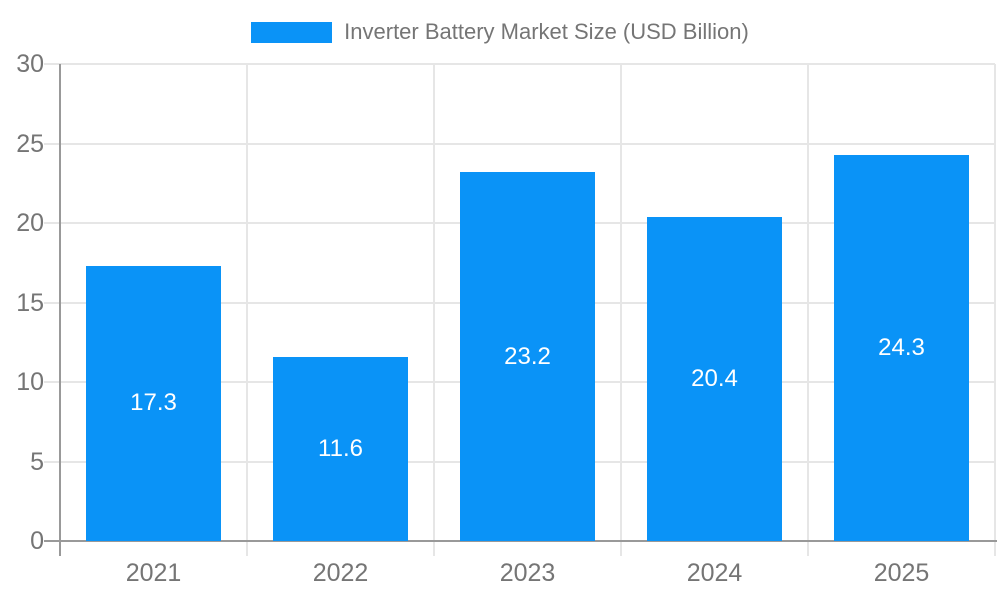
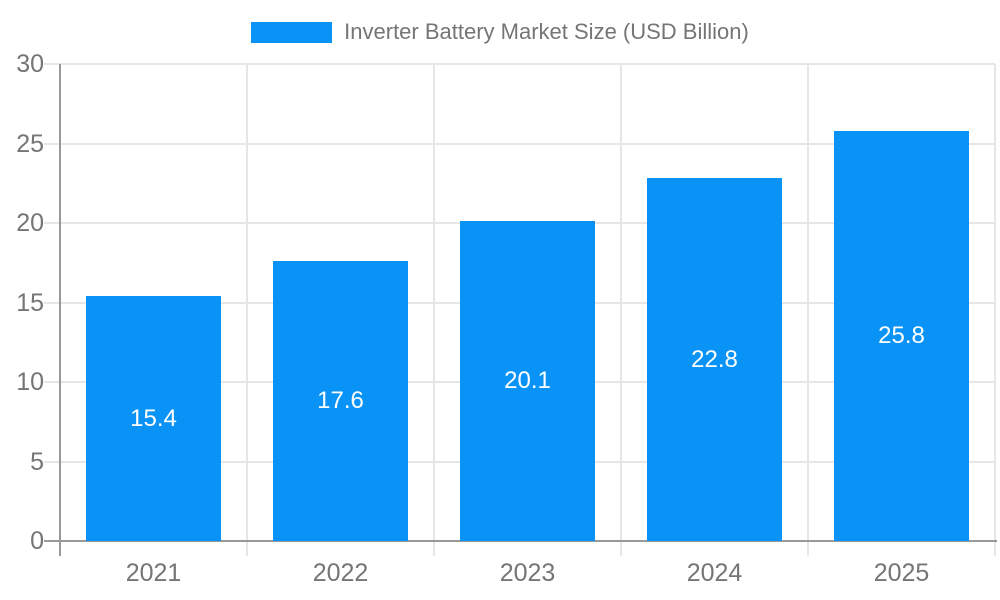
2021: 17.3 -> 15.4
2022: 11.6 -> 17.6
2023: 23.2 -> 20.1
2024: 20.4 -> 22.8
2025: 24.3 -> 25.8
